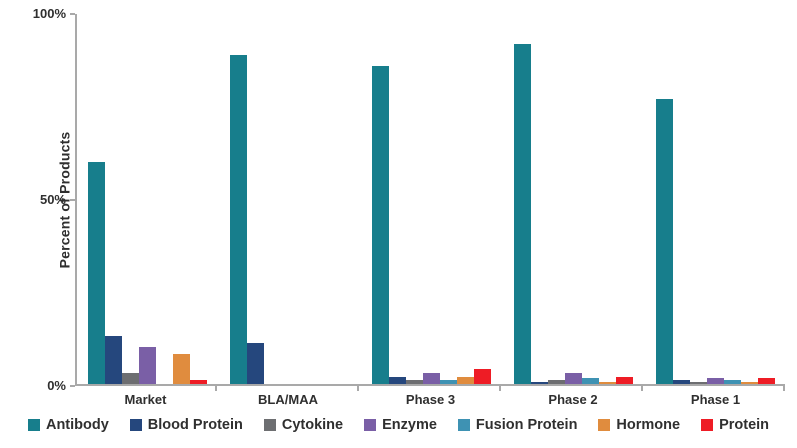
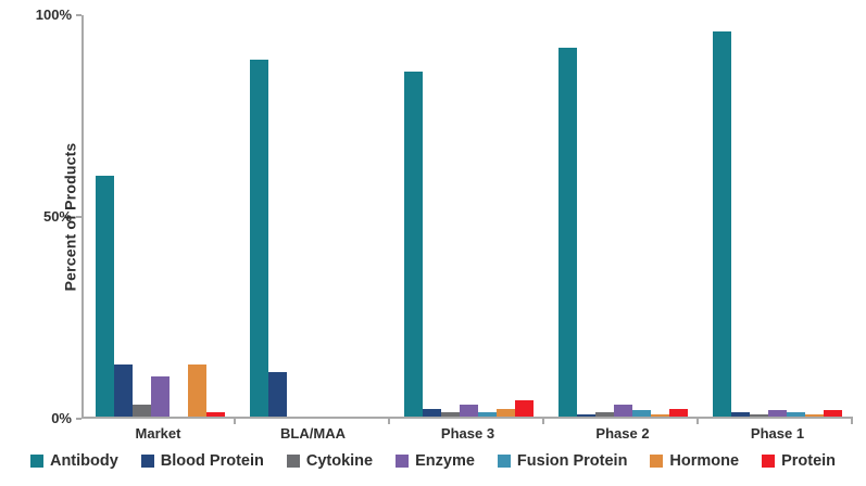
Hormone/Market: 8% -> 13%
Antibody/Phase 1: 77% -> 96%
